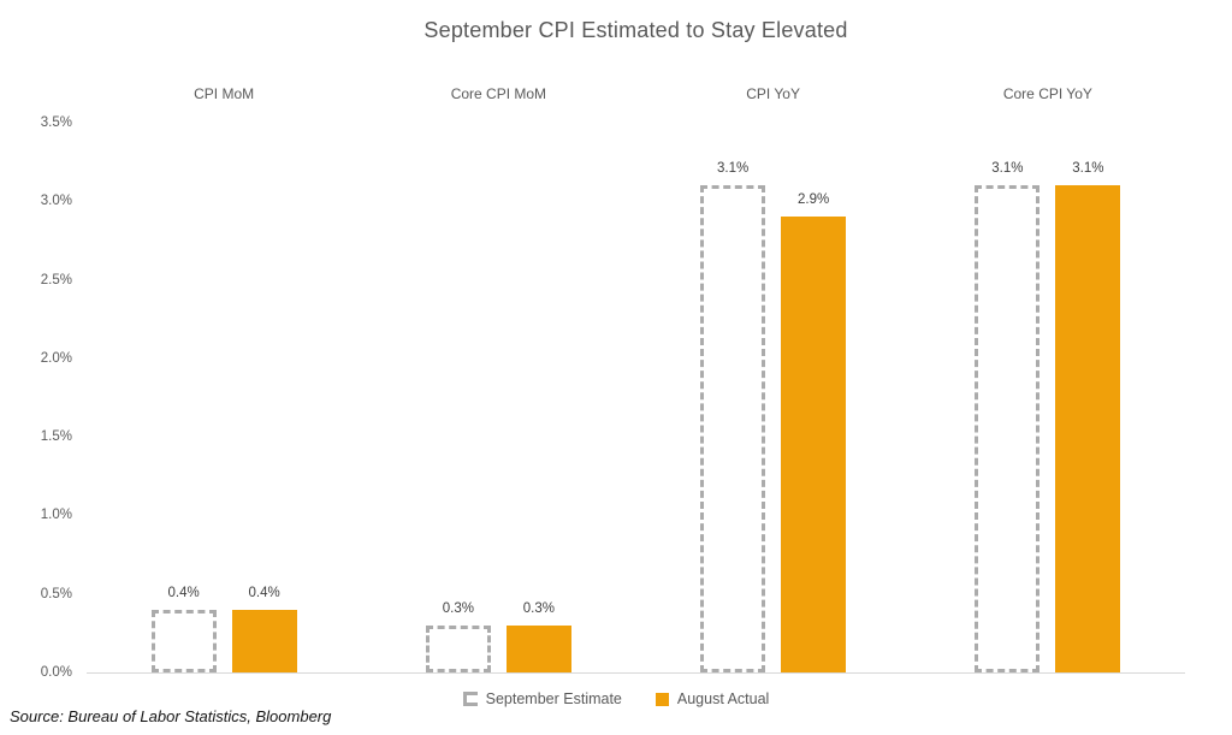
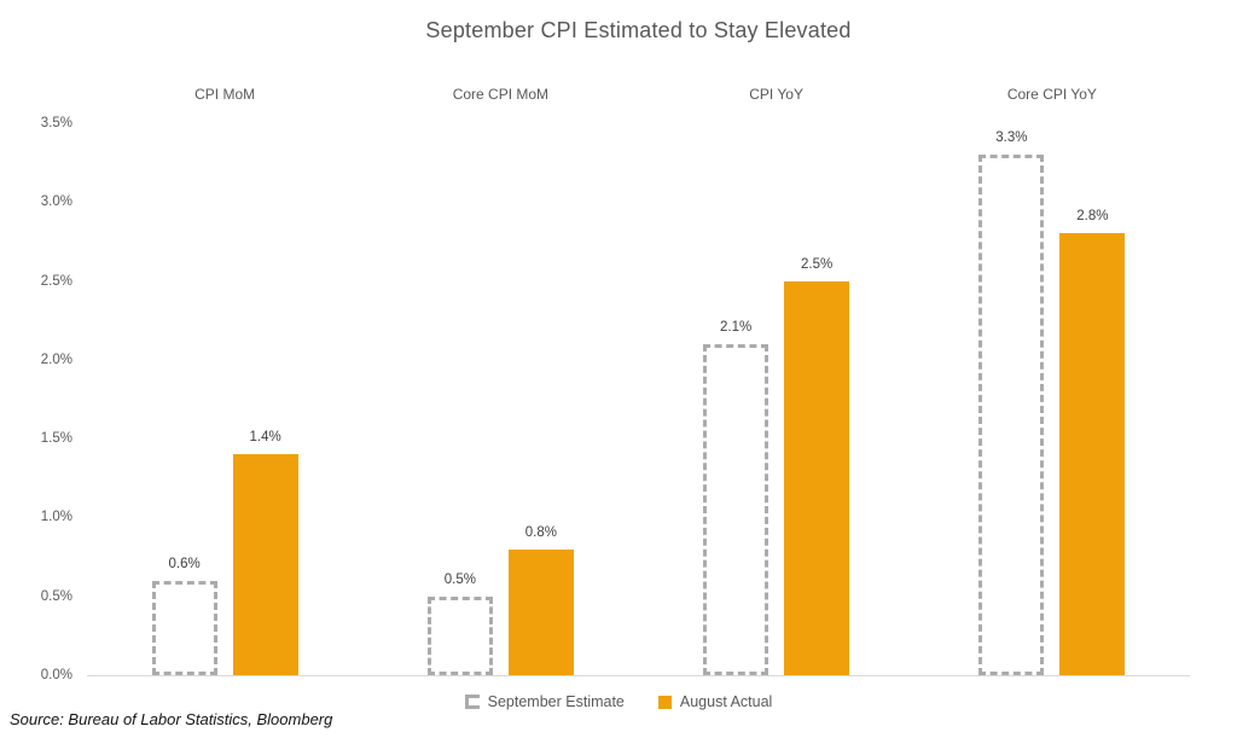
September Estimate/CPI MoM: 0.4% -> 0.6%
August Actual/CPI MoM: 0.4% -> 1.4%
September Estimate/Core CPI MoM: 0.3% -> 0.5%
August Actual/Core CPI MoM: 0.3% -> 0.8%
September Estimate/CPI YoY: 3.1% -> 2.1%
August Actual/CPI YoY: 2.9% -> 2.5%
September Estimate/Core CPI YoY: 3.1% -> 3.3%
August Actual/Core CPI YoY: 3.1% -> 2.8%
